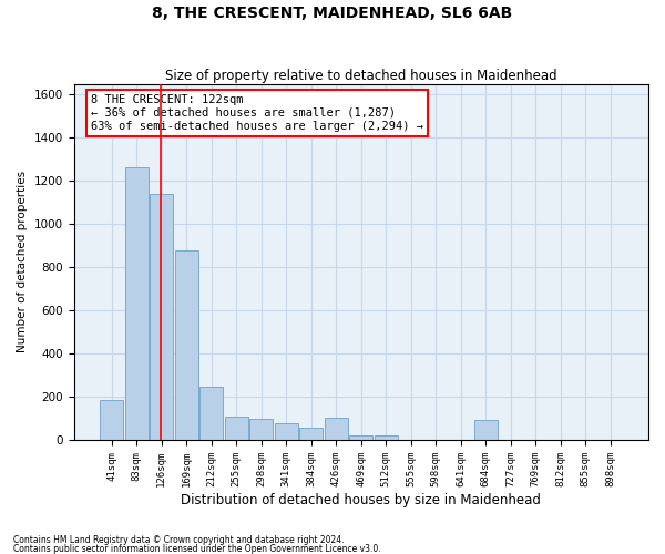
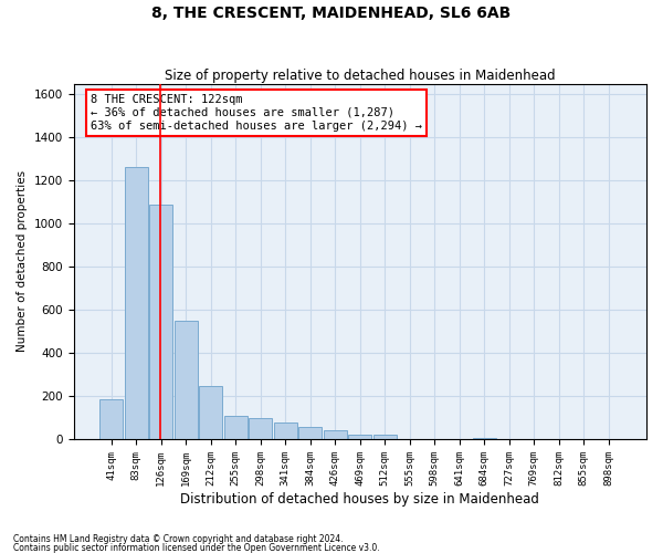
126sqm: 1140 -> 1090
169sqm: 880 -> 550
426sqm: 100 -> 40
684sqm: 90 -> 0
